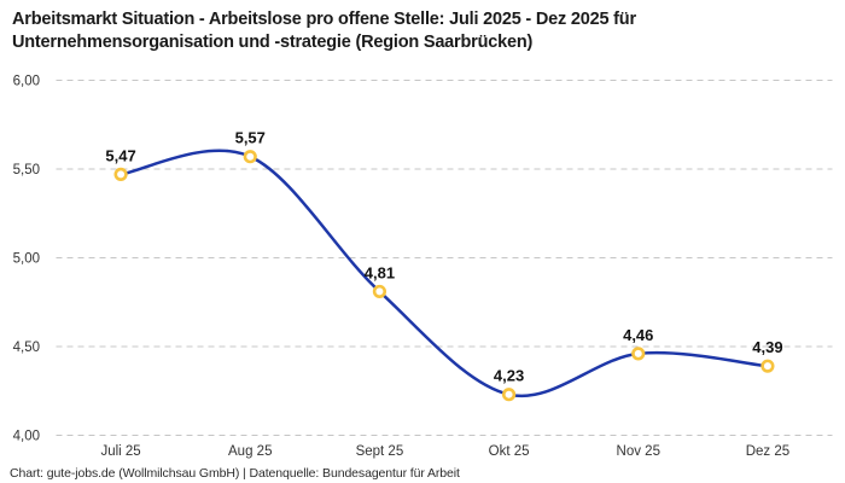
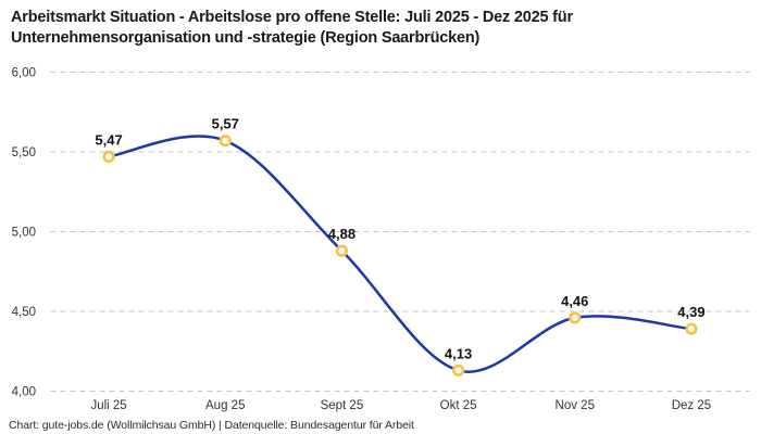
Sept 25: 4,81 -> 4,88
Okt 25: 4,23 -> 4,13
